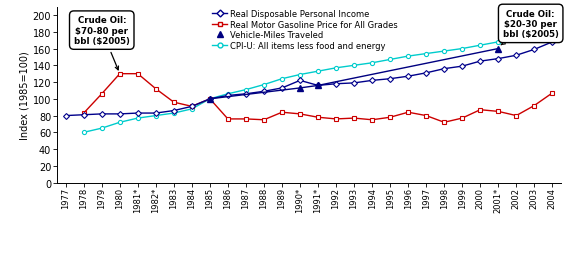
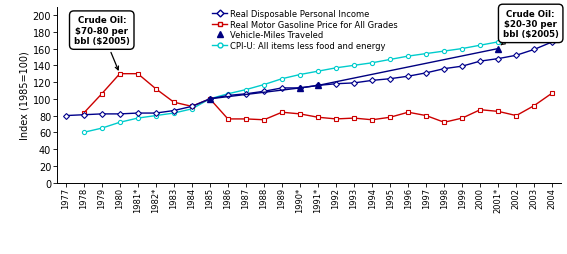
Real Disposable Personal Income/1990*: 122 -> 113
